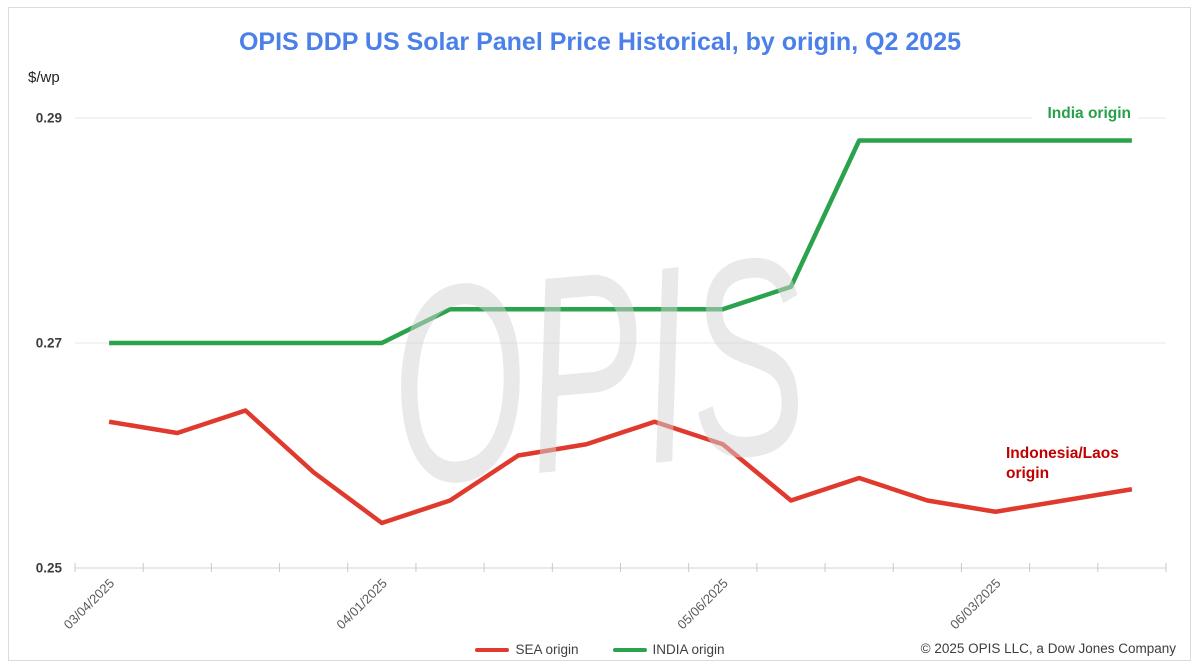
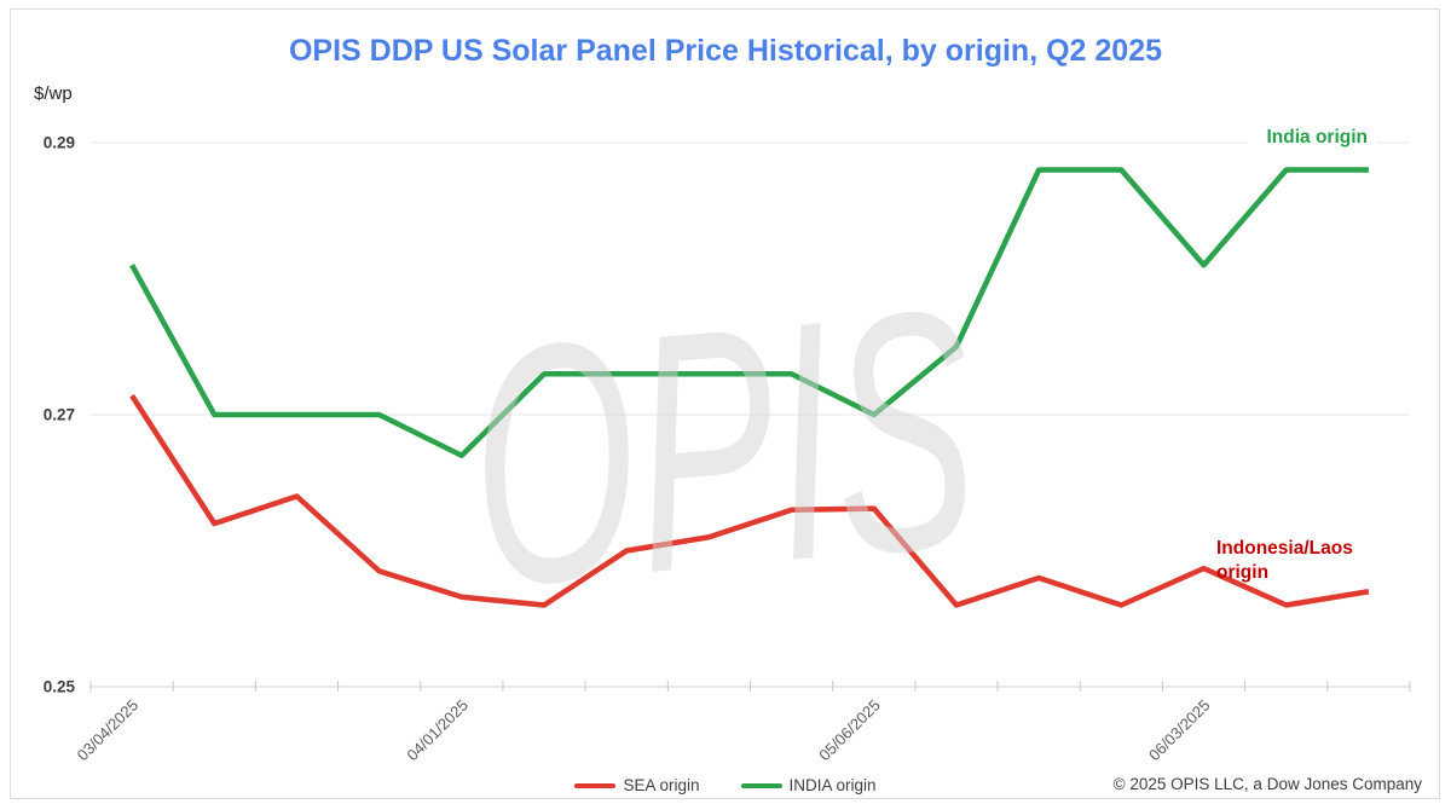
SEA origin/03/04/2025: 0.2630 -> 0.2714
INDIA origin/03/04/2025: 0.270 -> 0.281
SEA origin/04/01/2025: 0.2540 -> 0.2566
INDIA origin/04/01/2025: 0.270 -> 0.267
SEA origin/05/06/2025: 0.2610 -> 0.2631
INDIA origin/05/06/2025: 0.273 -> 0.270
SEA origin/06/03/2025: 0.2550 -> 0.2587
INDIA origin/06/03/2025: 0.288 -> 0.281
